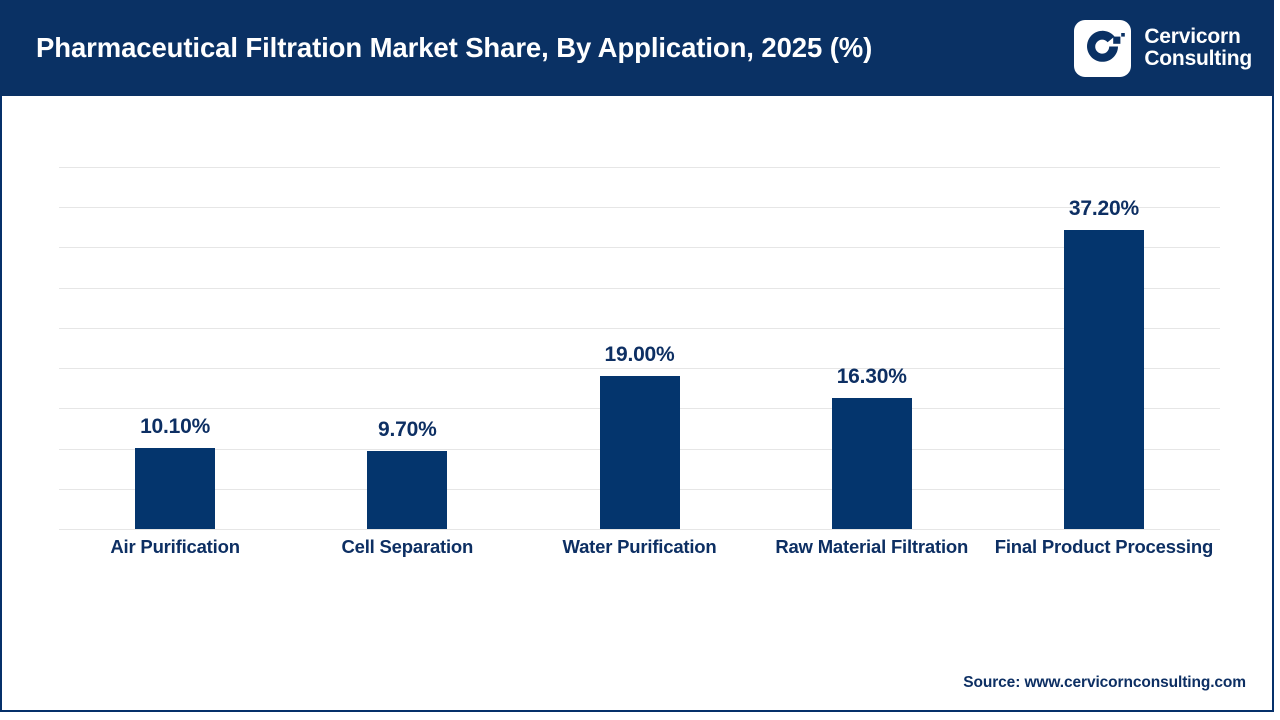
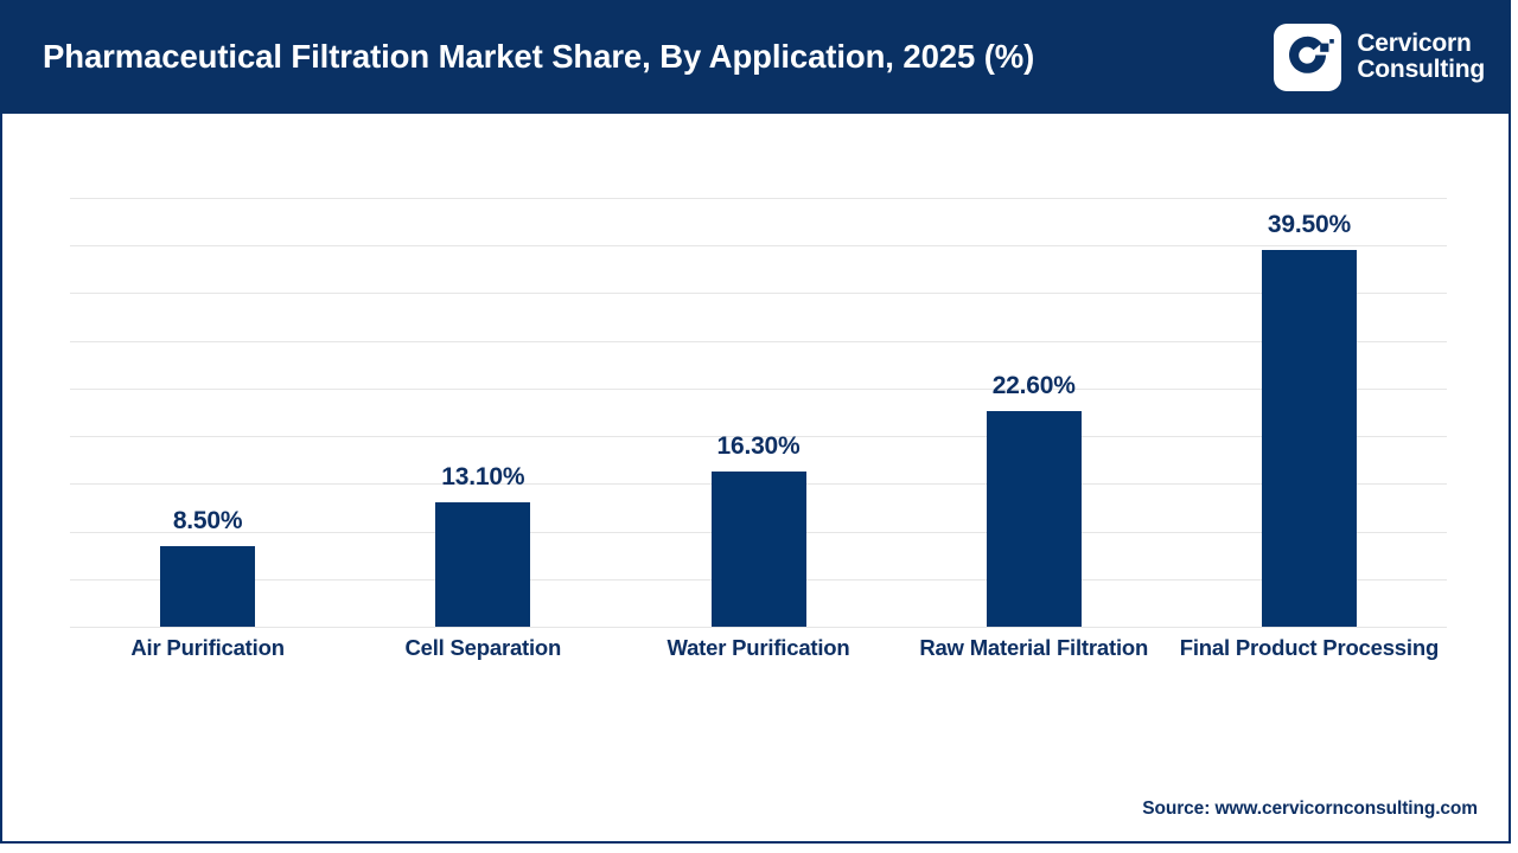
Air Purification: 10.10% -> 8.50%
Cell Separation: 9.70% -> 13.10%
Water Purification: 19.00% -> 16.30%
Raw Material Filtration: 16.30% -> 22.60%
Final Product Processing: 37.20% -> 39.50%
